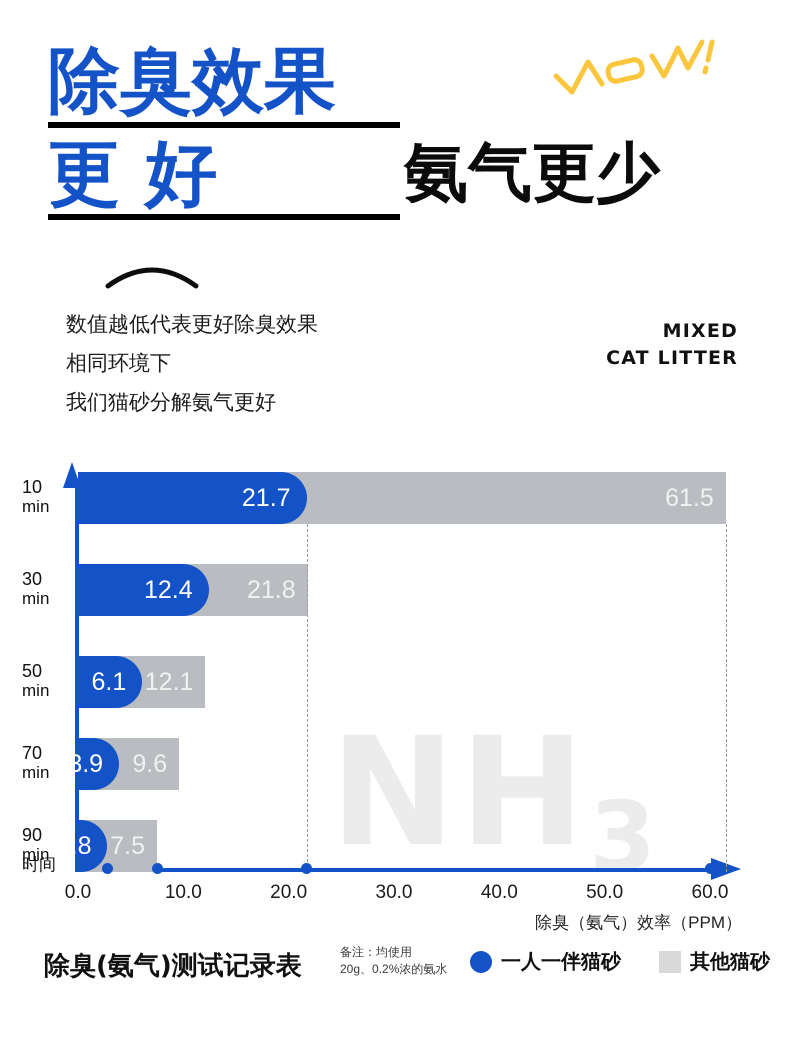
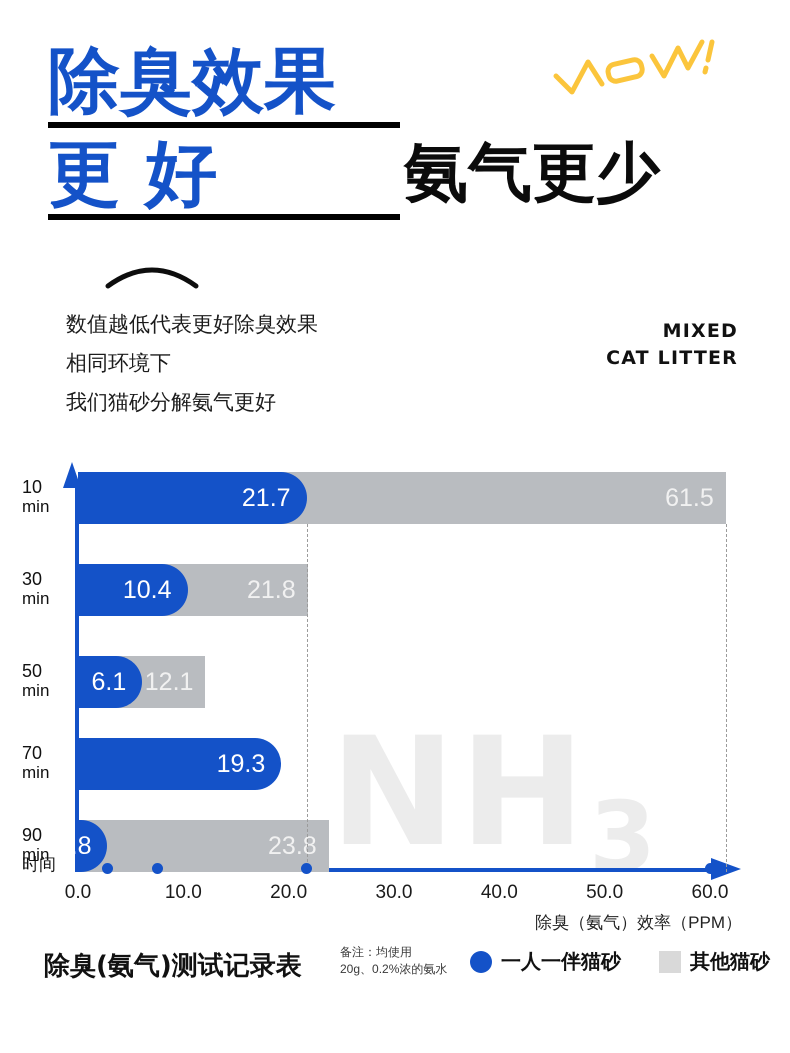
一人一伴猫砂/30 min: 12.4 -> 10.4
一人一伴猫砂/70 min: 3.9 -> 19.3
其他猫砂/90 min: 7.5 -> 23.8
